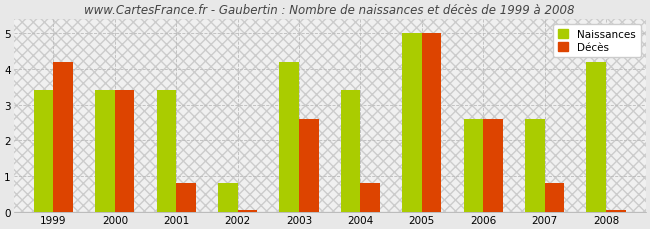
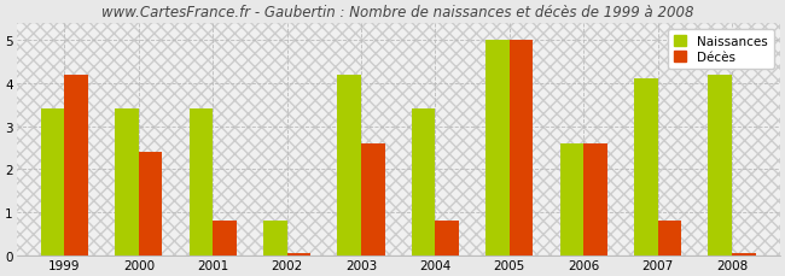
Décès/2000: 3.40 -> 2.40
Naissances/2007: 2.6 -> 4.1
